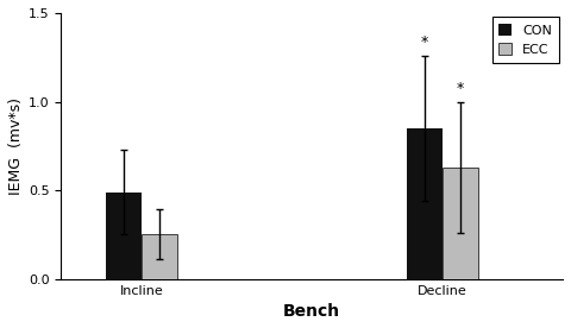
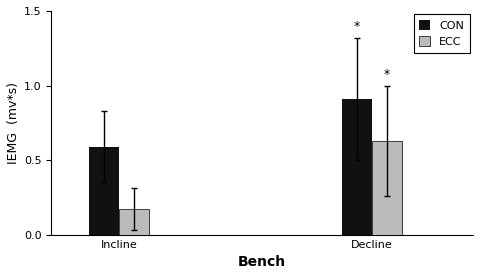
CON/Incline: 0.49 -> 0.59
ECC/Incline: 0.25 -> 0.17
CON/Decline: 0.85 -> 0.91
